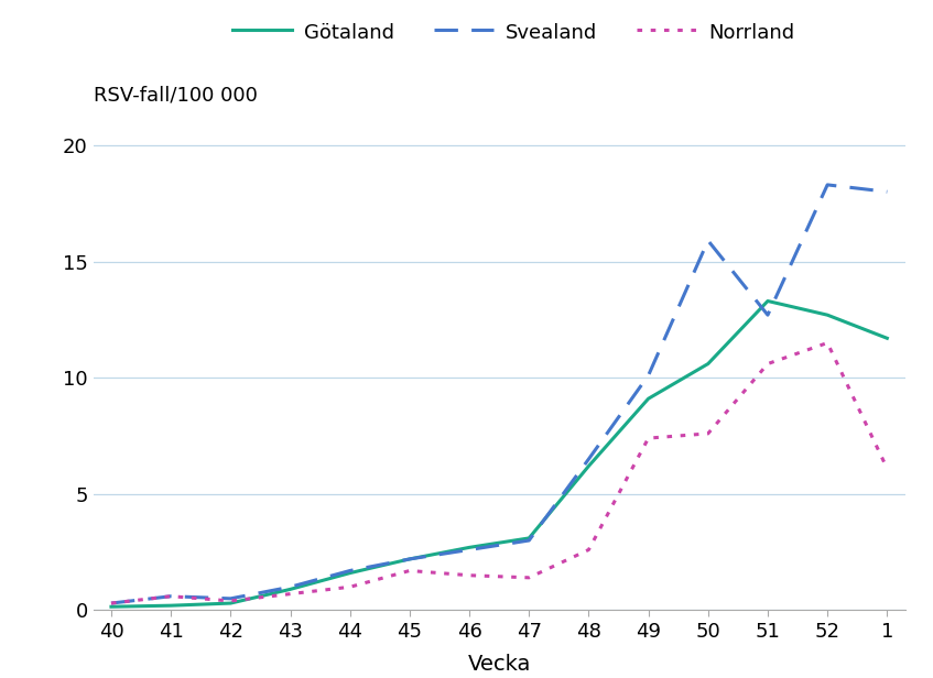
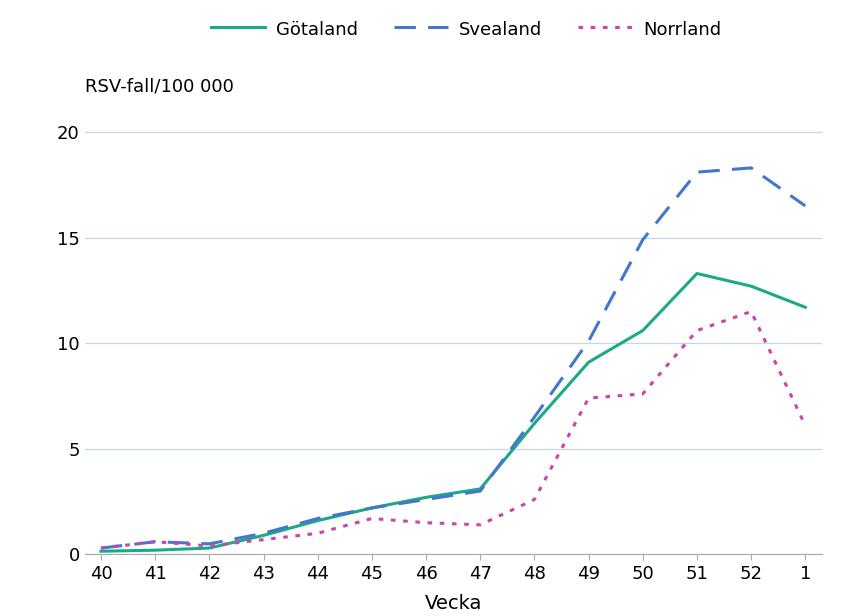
Svealand/50: 15.9 -> 14.9
Svealand/51: 12.7 -> 18.1
Svealand/1: 18.0 -> 16.5
